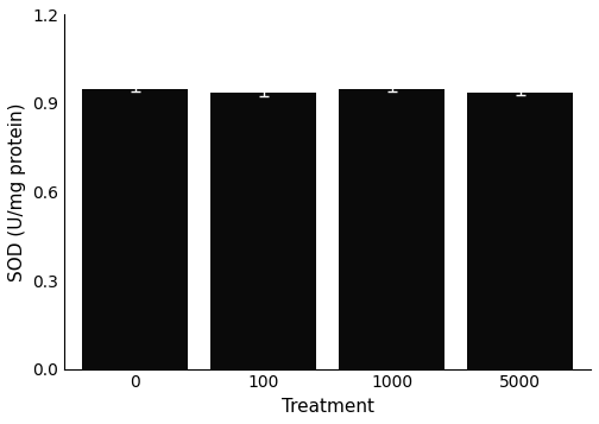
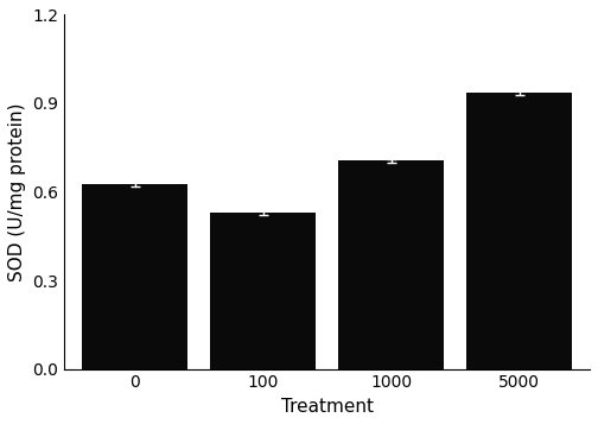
0: 0.950 -> 0.625
100: 0.935 -> 0.530
1000: 0.948 -> 0.705
